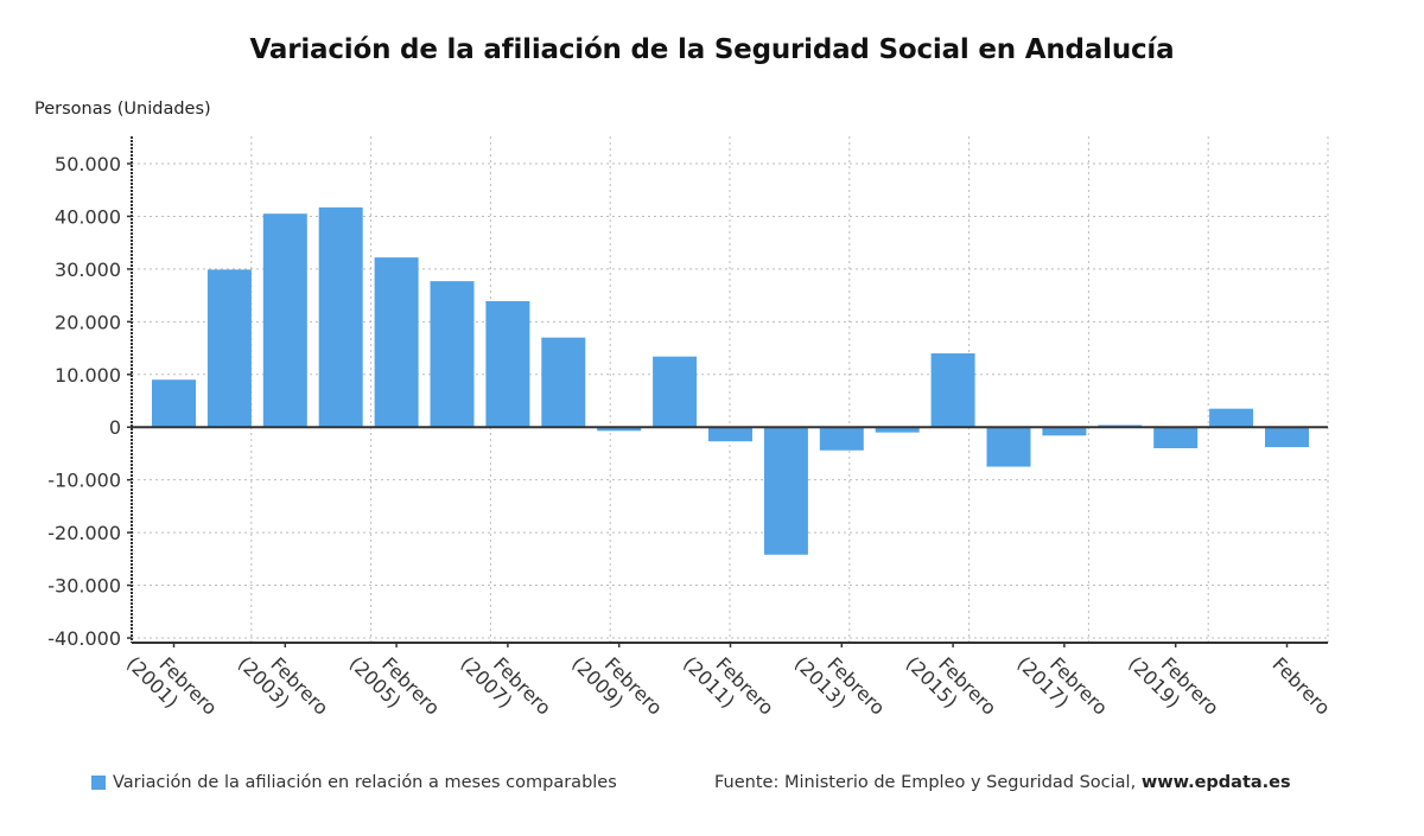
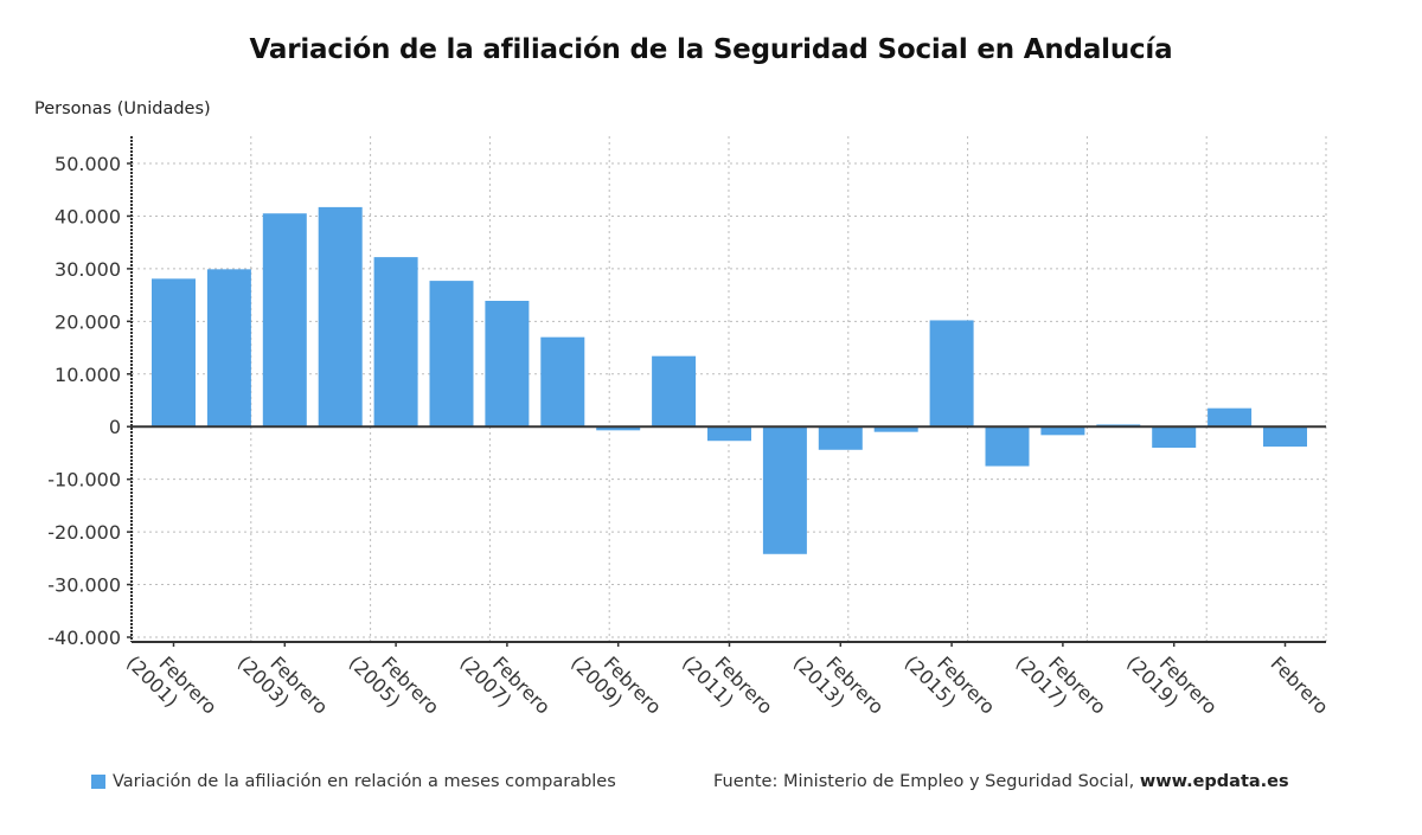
Febrero (2001): 9000 -> 28000
Febrero (2015): 14000 -> 20000
